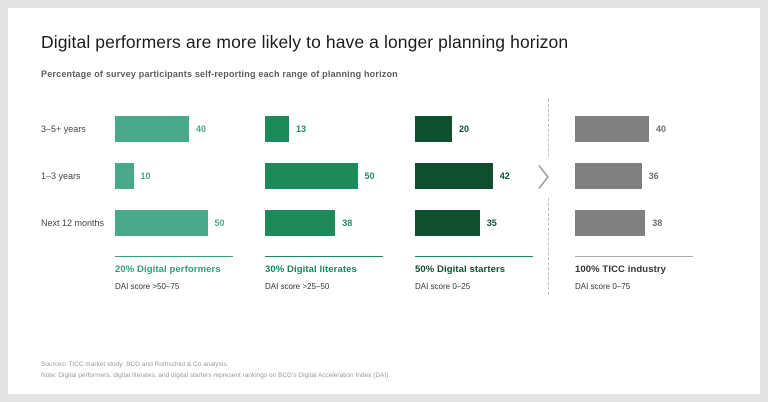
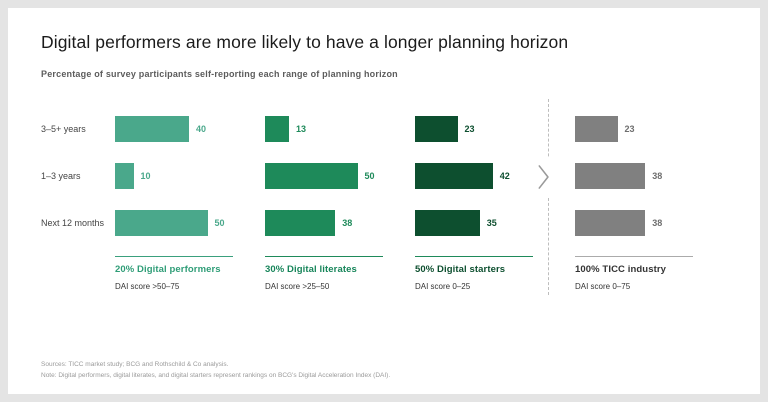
50% Digital starters/3–5+ years: 20 -> 23
100% TICC industry/3–5+ years: 40 -> 23
100% TICC industry/1–3 years: 36 -> 38
